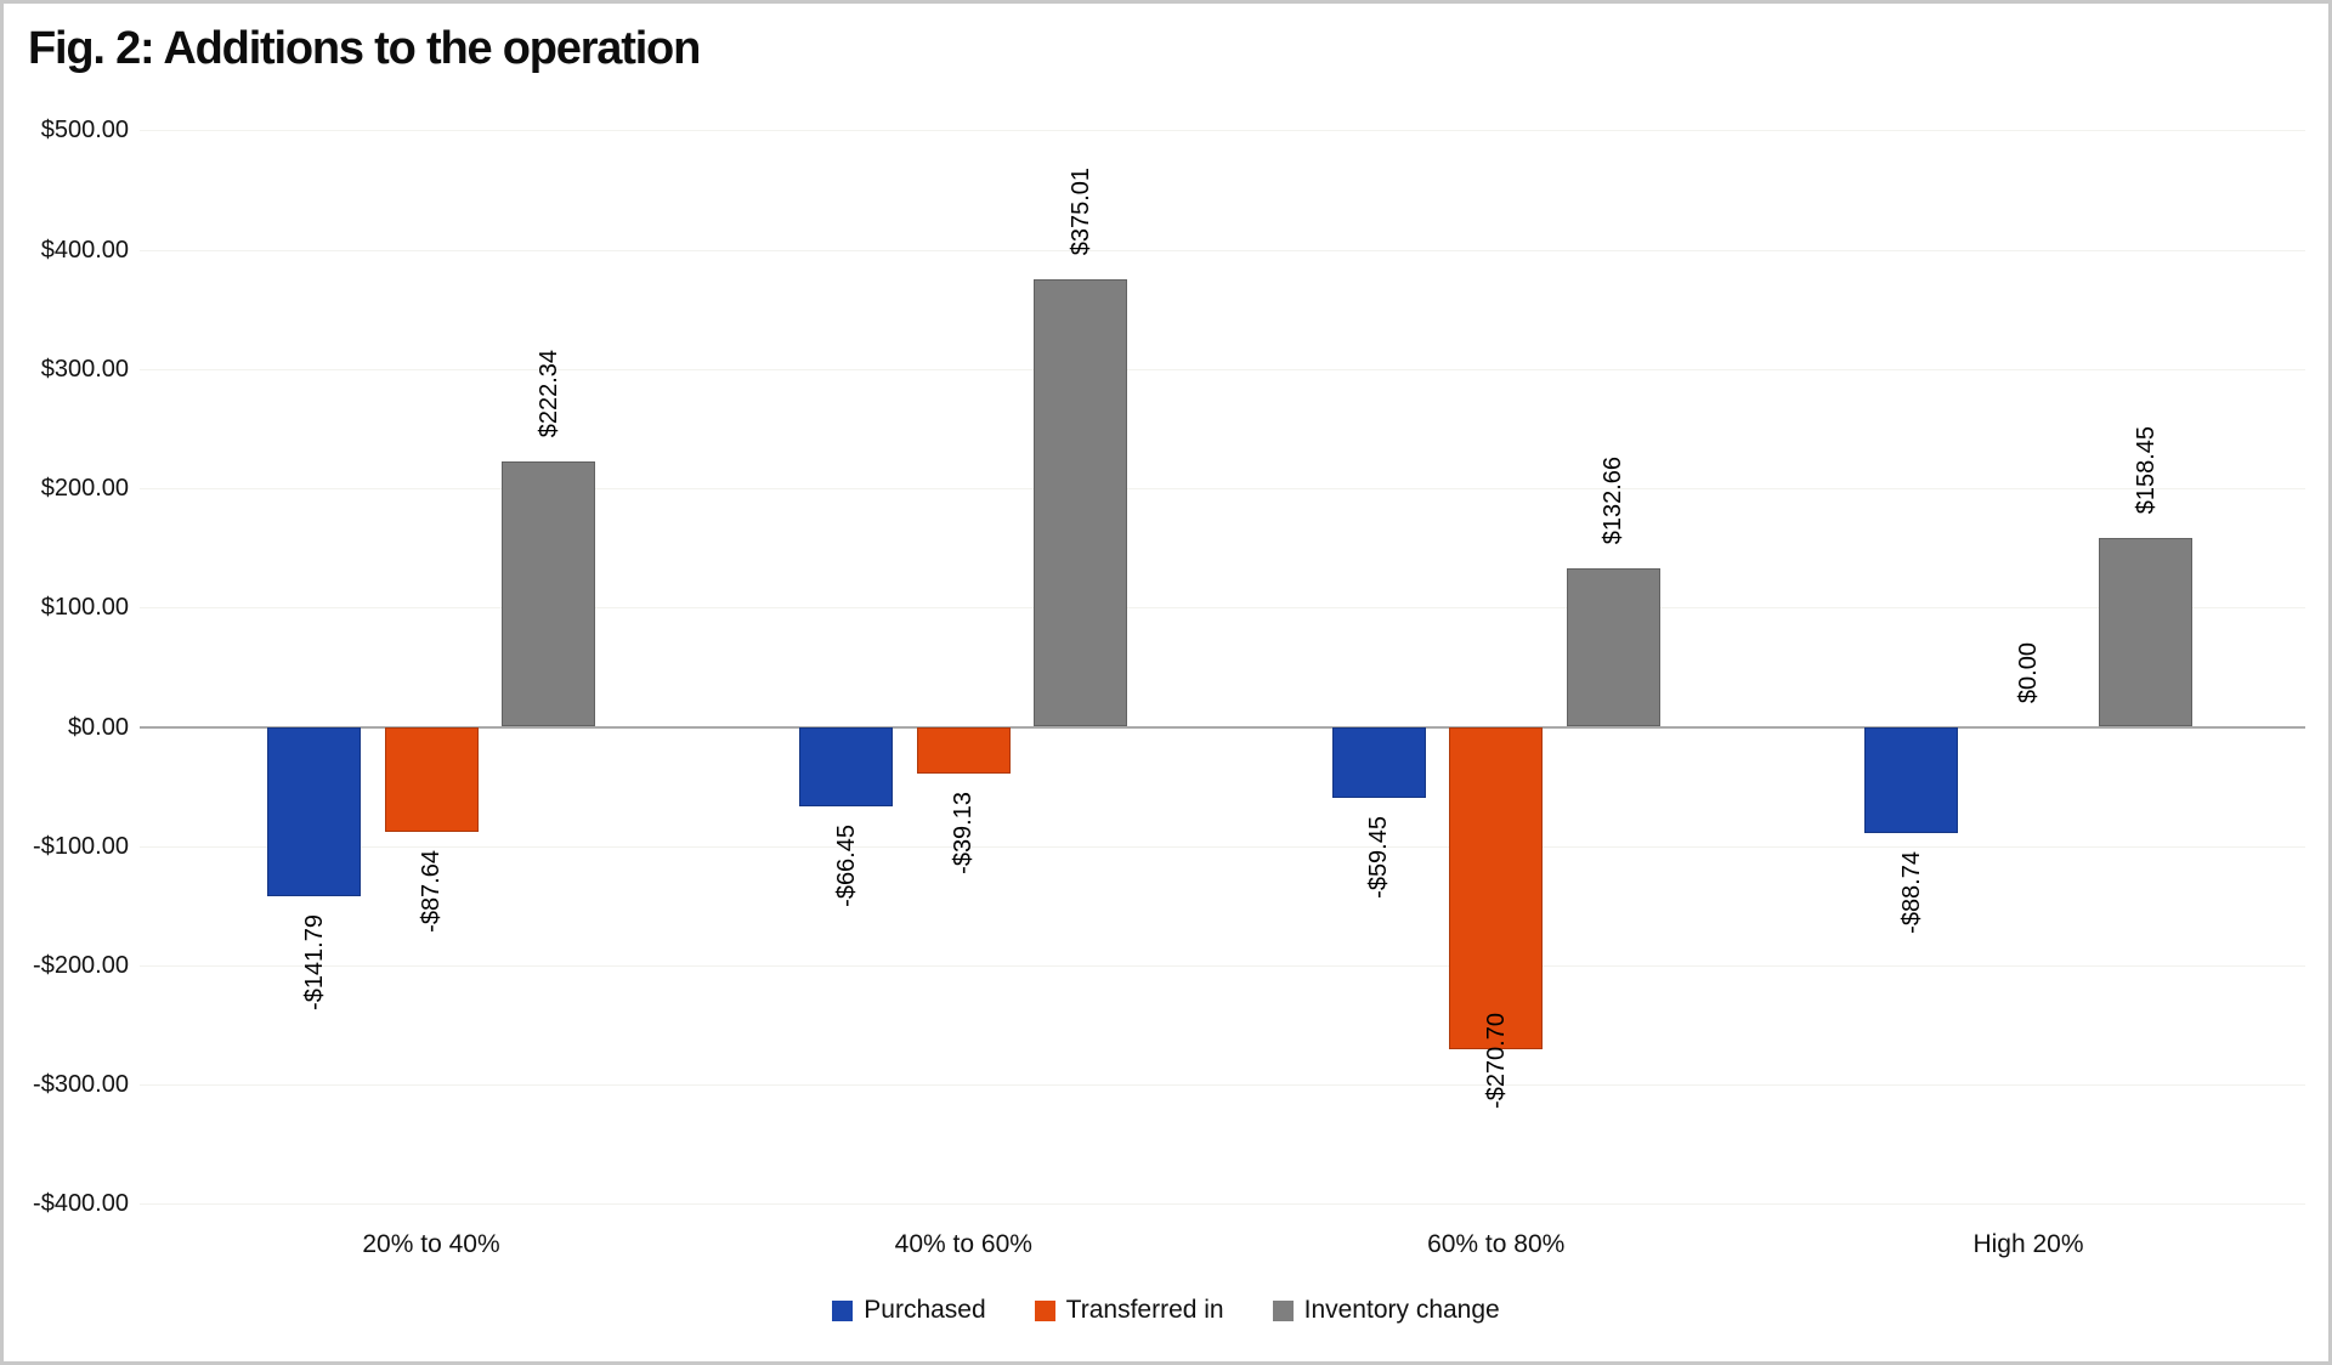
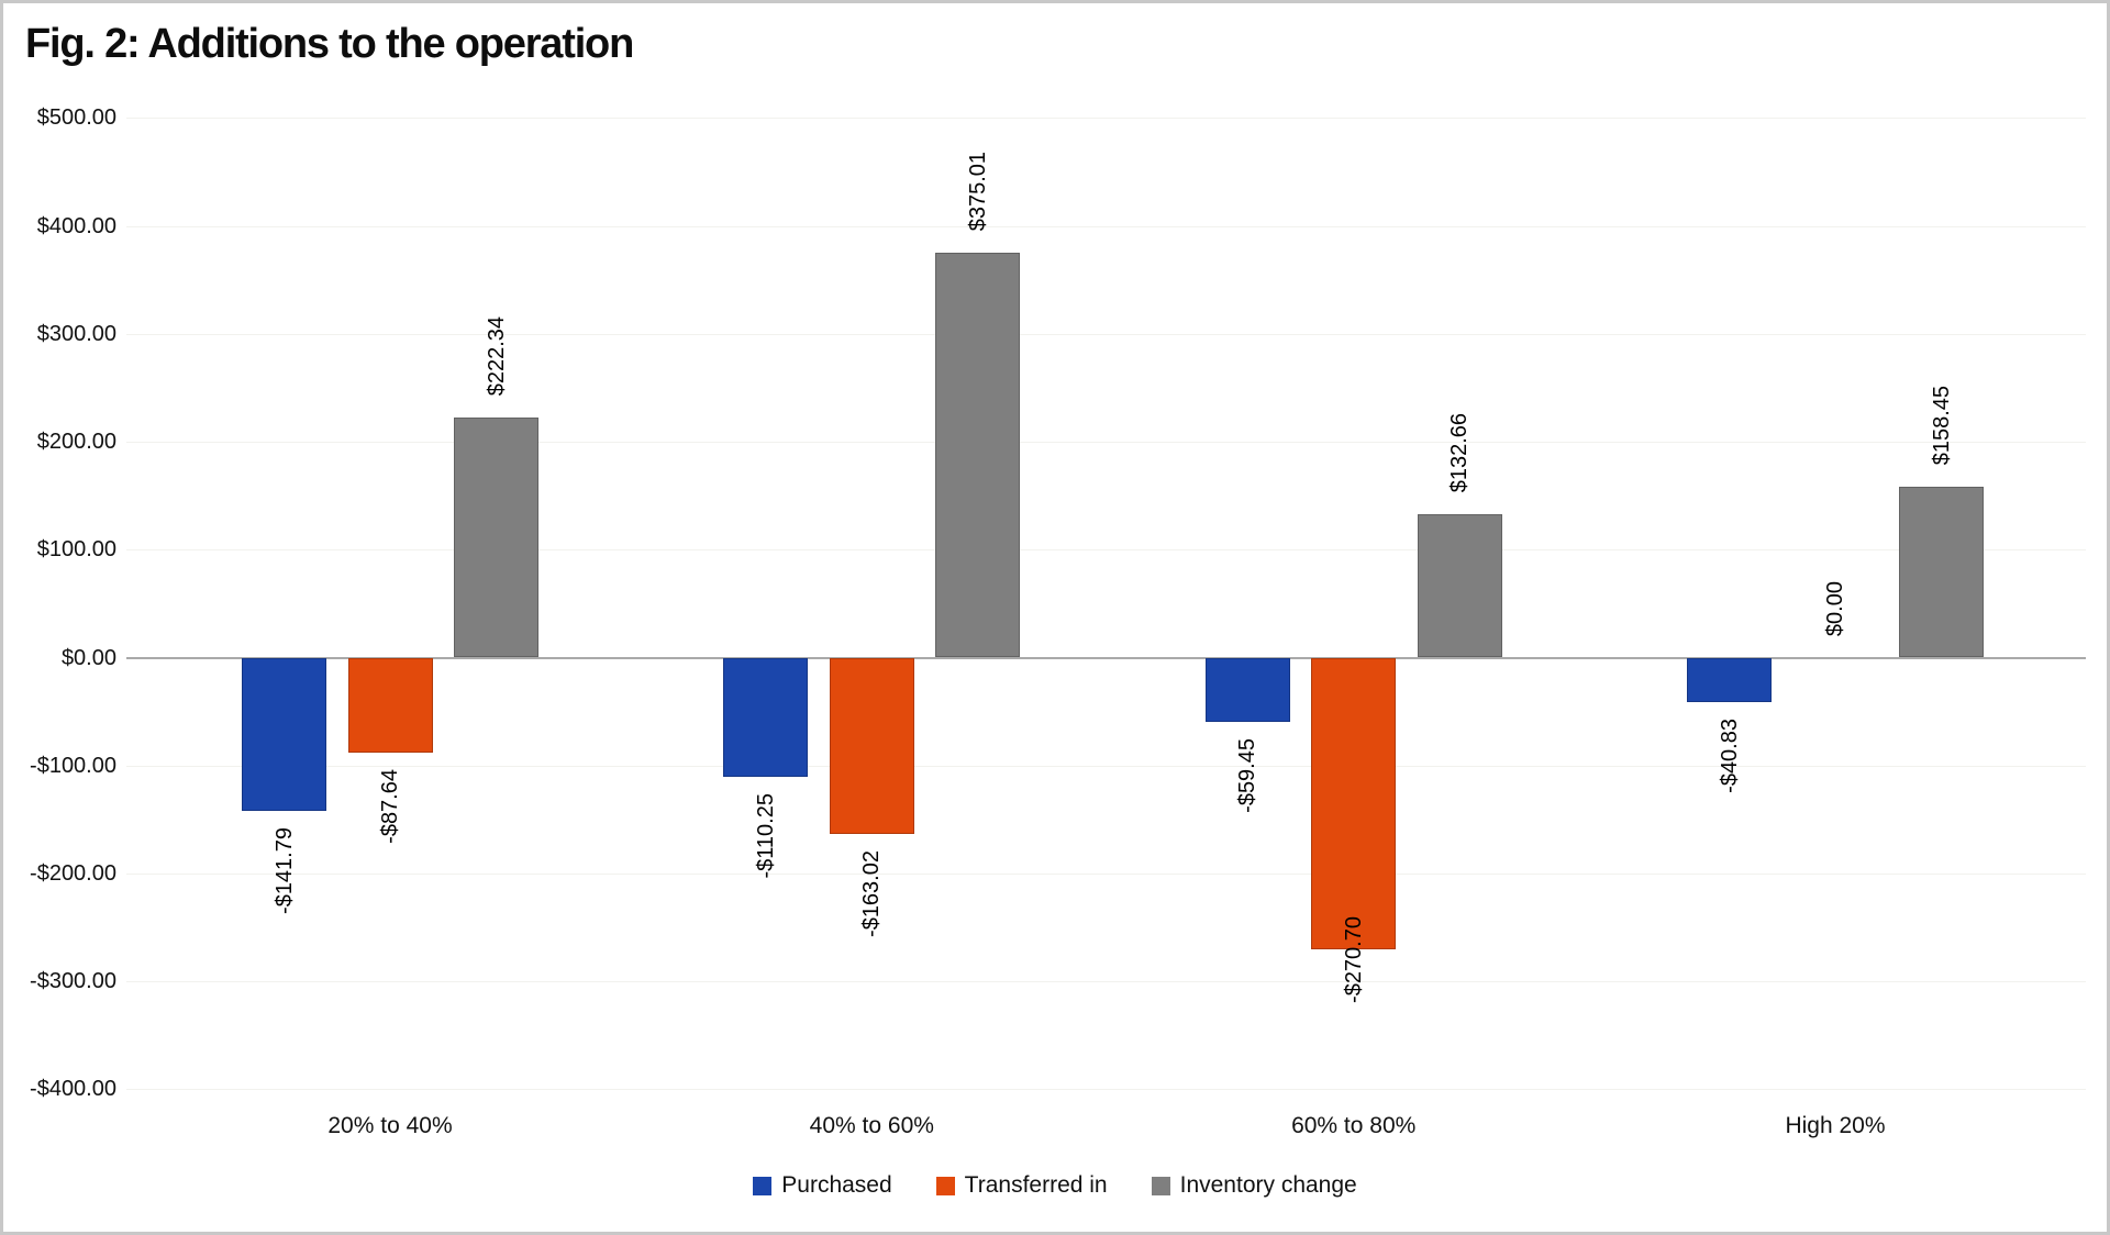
Purchased/40% to 60%: -$66.45 -> -$110.25
Transferred in/40% to 60%: -$39.13 -> -$163.02
Purchased/High 20%: -$88.74 -> -$40.83
